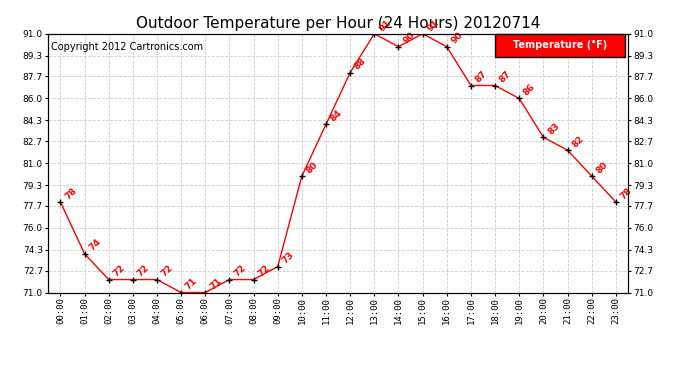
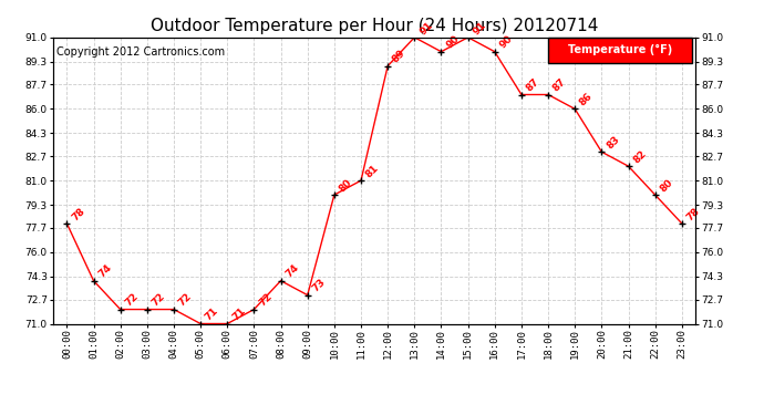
08:00: 72 -> 74
11:00: 84 -> 81
12:00: 88 -> 89
